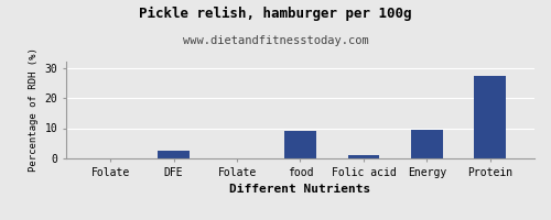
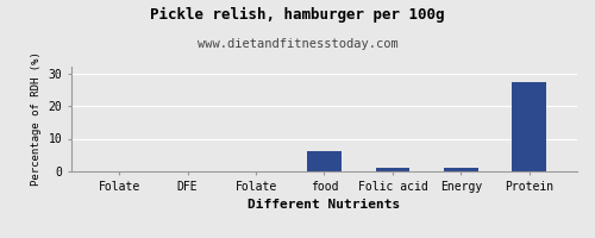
DFE: 2.5 -> 0.1
food: 9.0 -> 6.2
Energy: 9.5 -> 1.1
